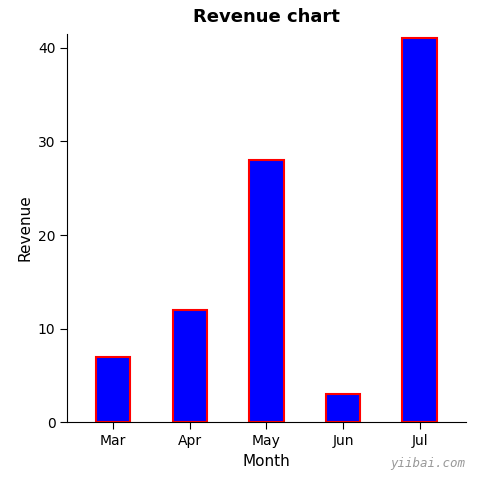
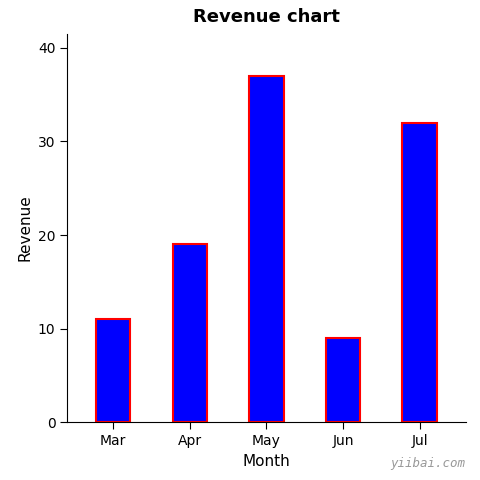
Mar: 7 -> 11
Apr: 12 -> 19
May: 28 -> 37
Jun: 3 -> 9
Jul: 41 -> 32
